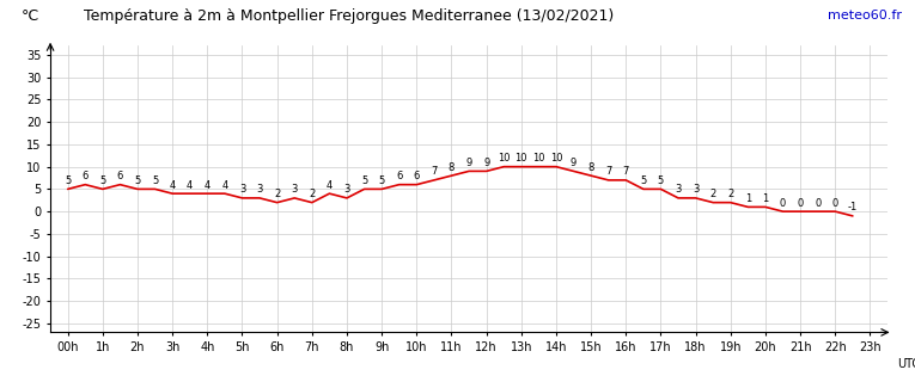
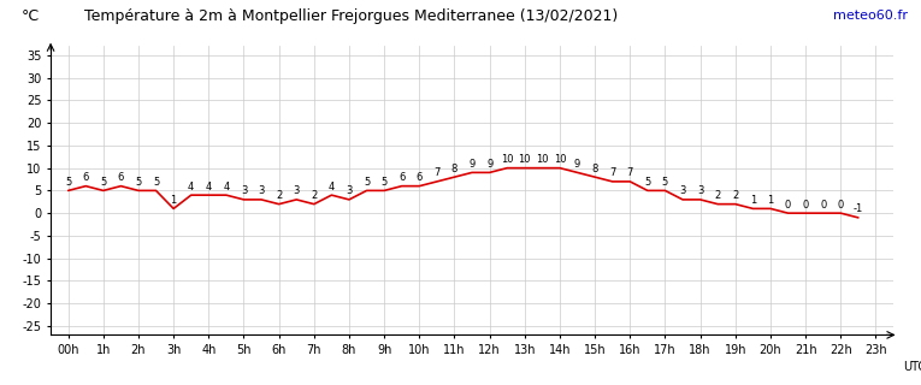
3h: 4 -> 1
